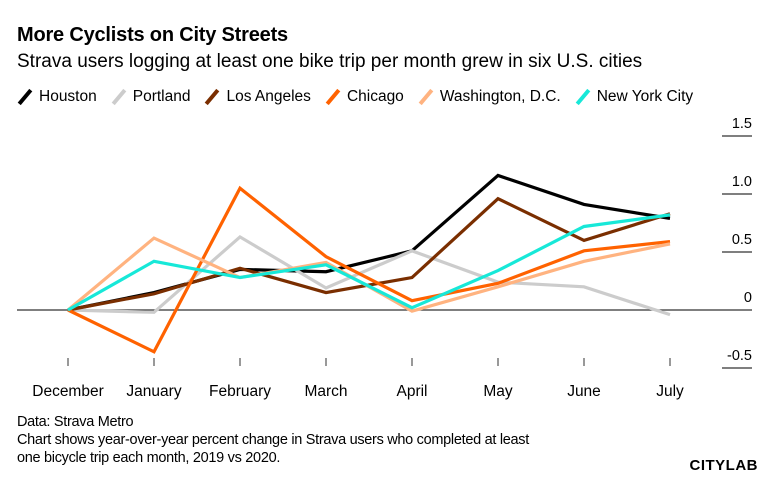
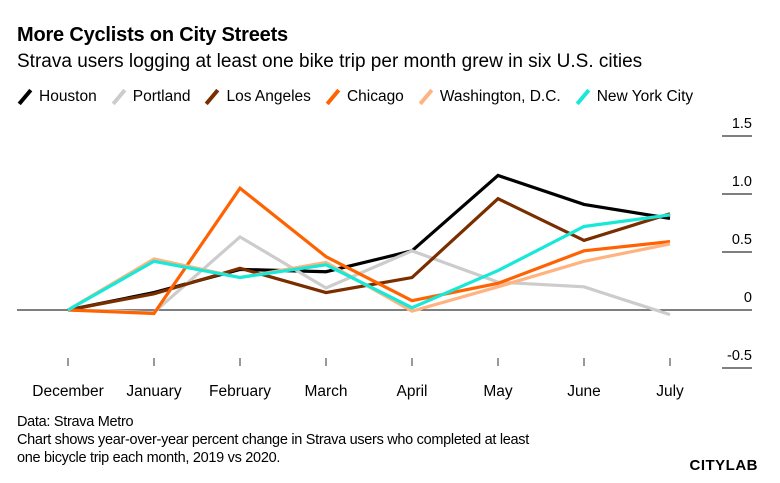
Chicago/January: -0.36 -> -0.03
Washington, D.C./January: 0.62 -> 0.44
